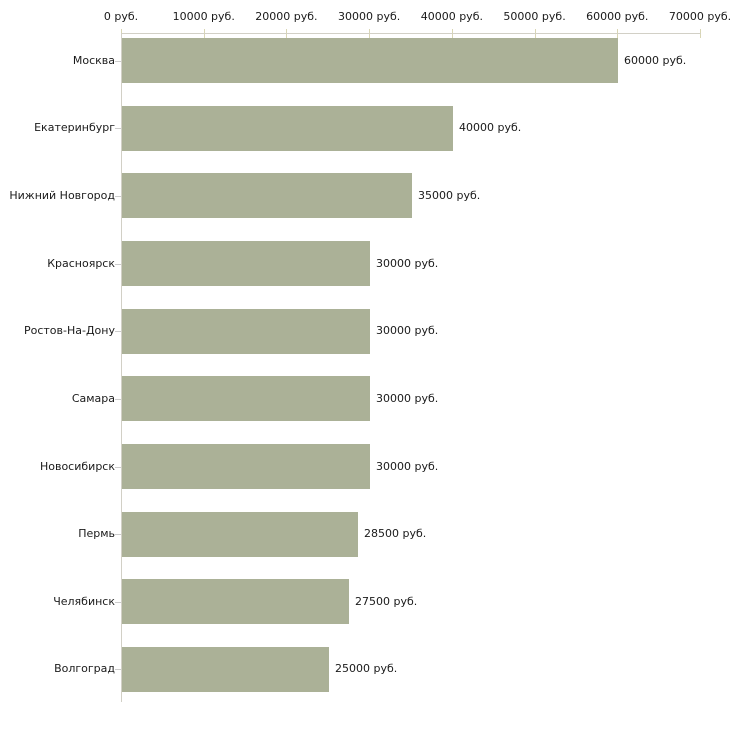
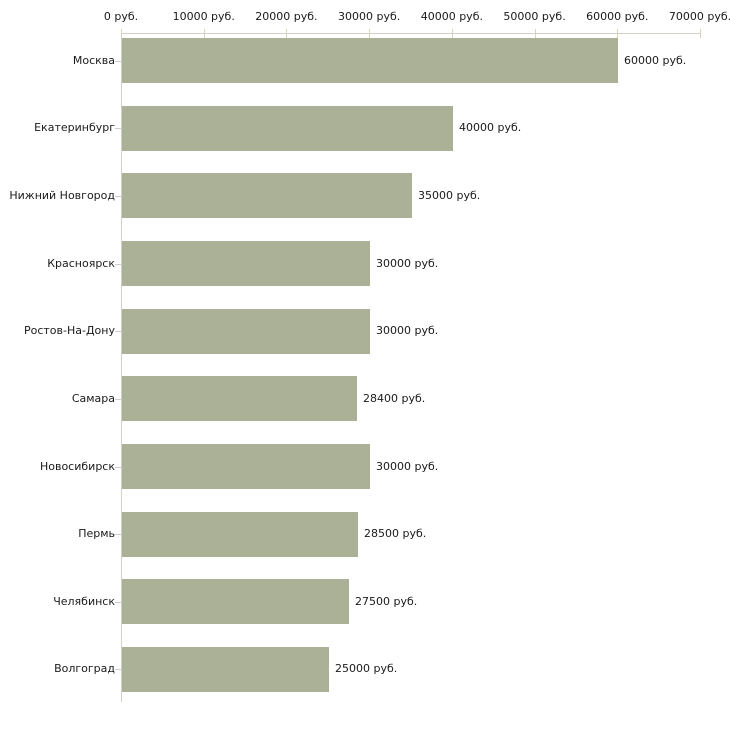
Самара: 30000 -> 28400
